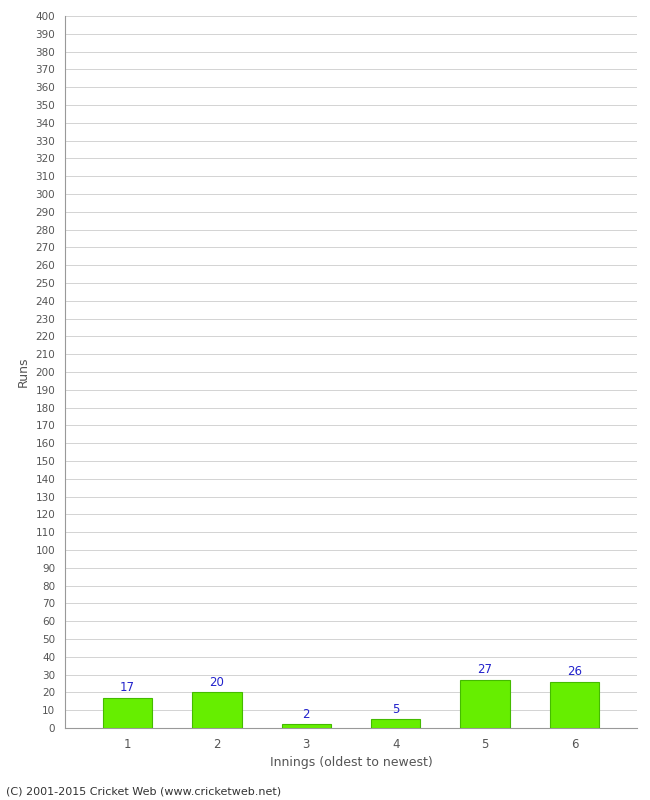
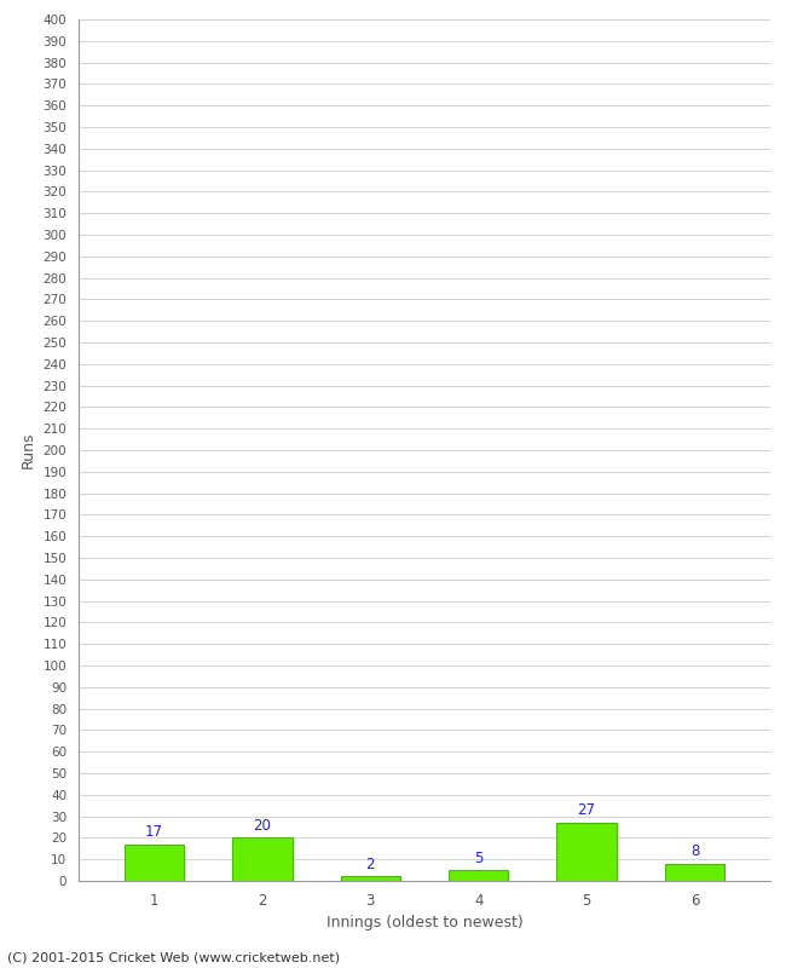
6: 26 -> 8
